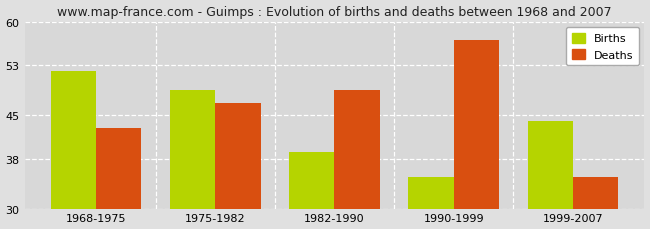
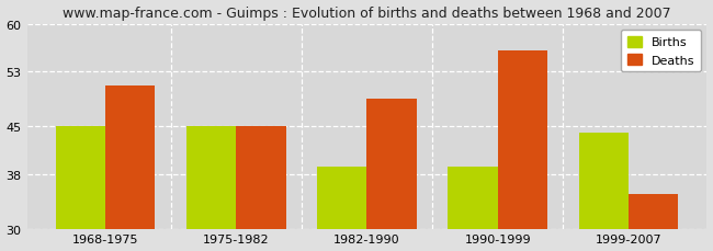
Births/1968-1975: 52 -> 45
Deaths/1968-1975: 43 -> 51
Births/1975-1982: 49 -> 45
Deaths/1975-1982: 47 -> 45
Births/1990-1999: 35 -> 39
Deaths/1990-1999: 57 -> 56
